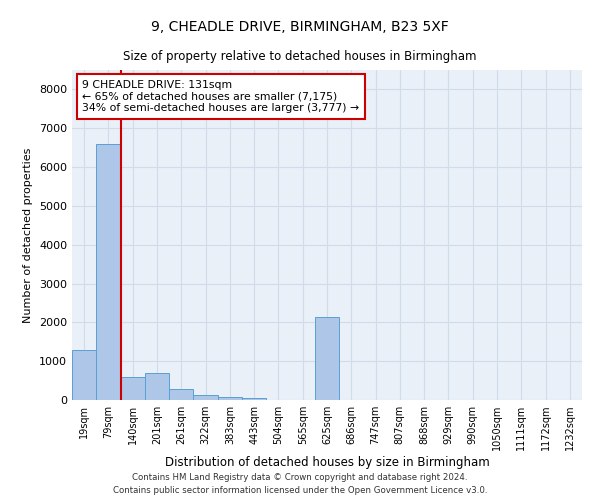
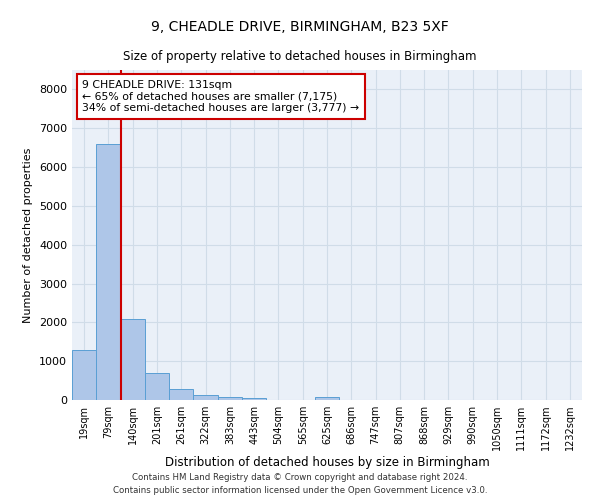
140sqm: 600 -> 2080
625sqm: 2150 -> 70
